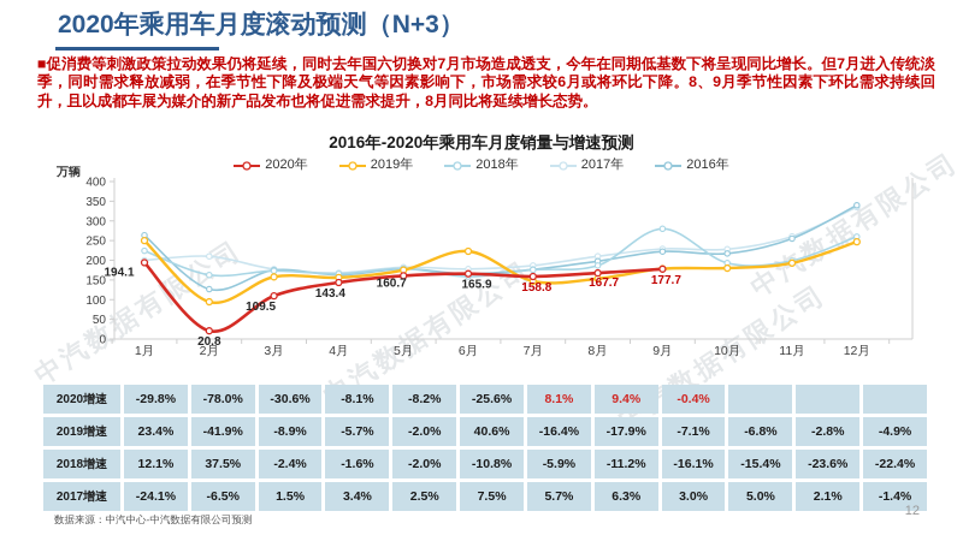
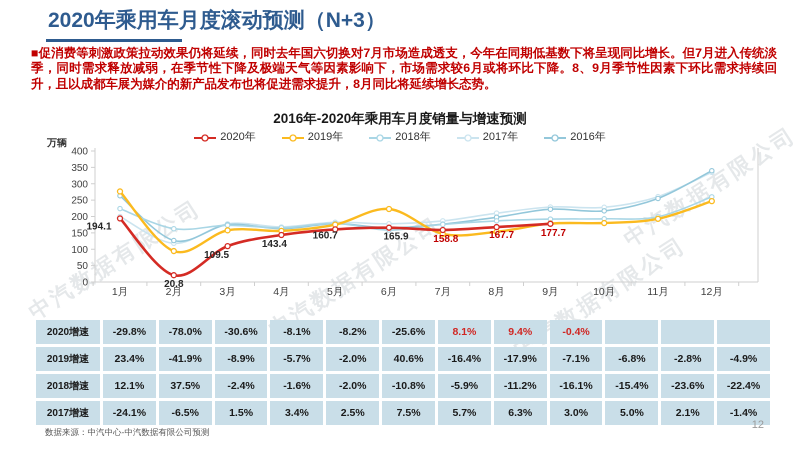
2019年/1月: 250 -> 280
2017年/2月: 210 -> 120
2018年/9月: 280 -> 190
